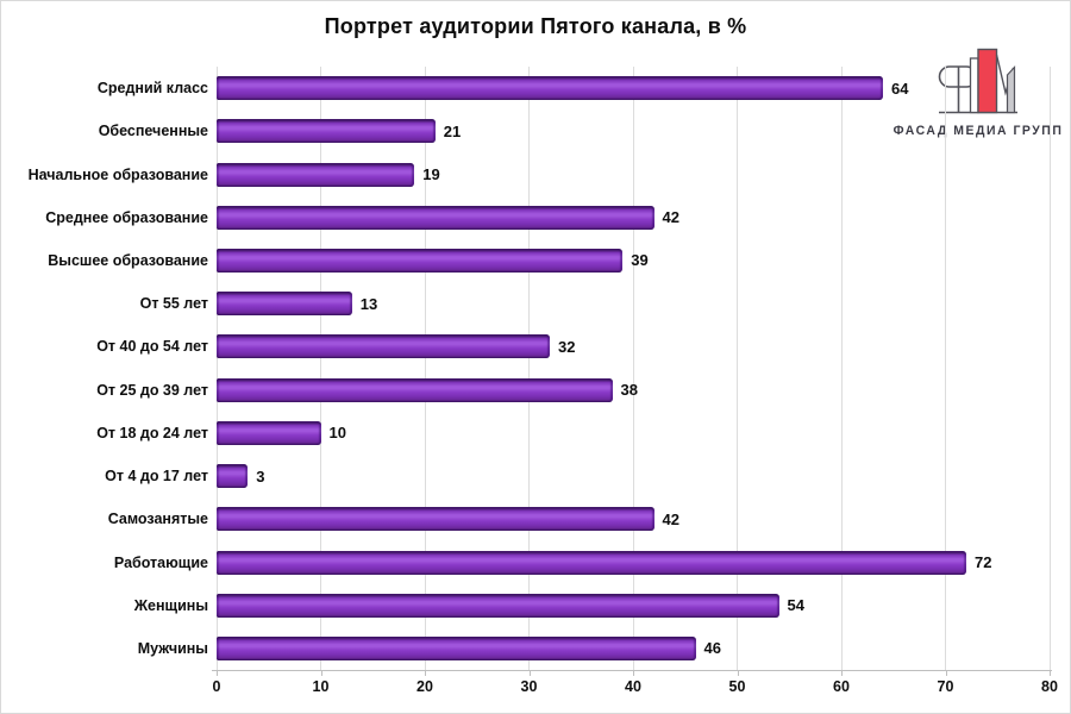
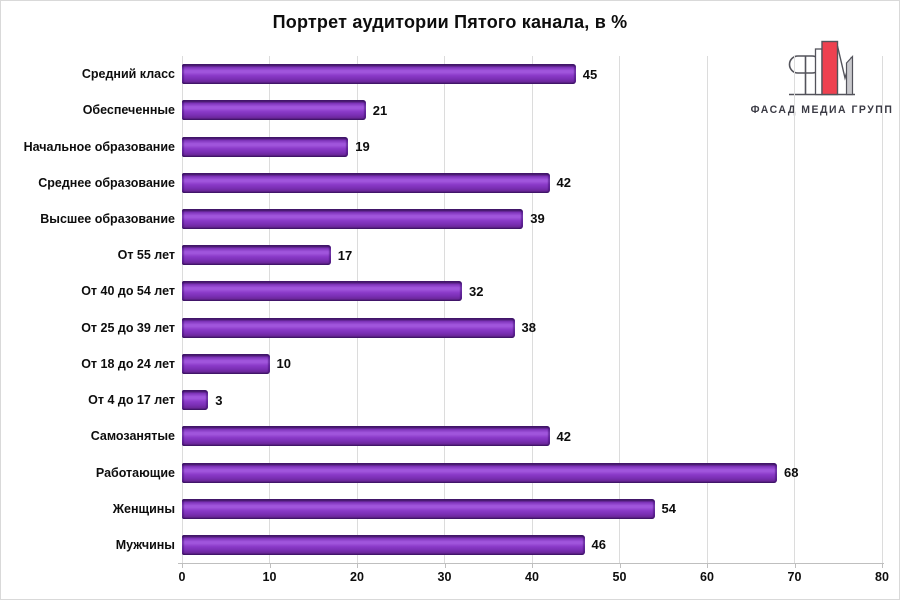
Средний класс: 64 -> 45
От 55 лет: 13 -> 17
Работающие: 72 -> 68
